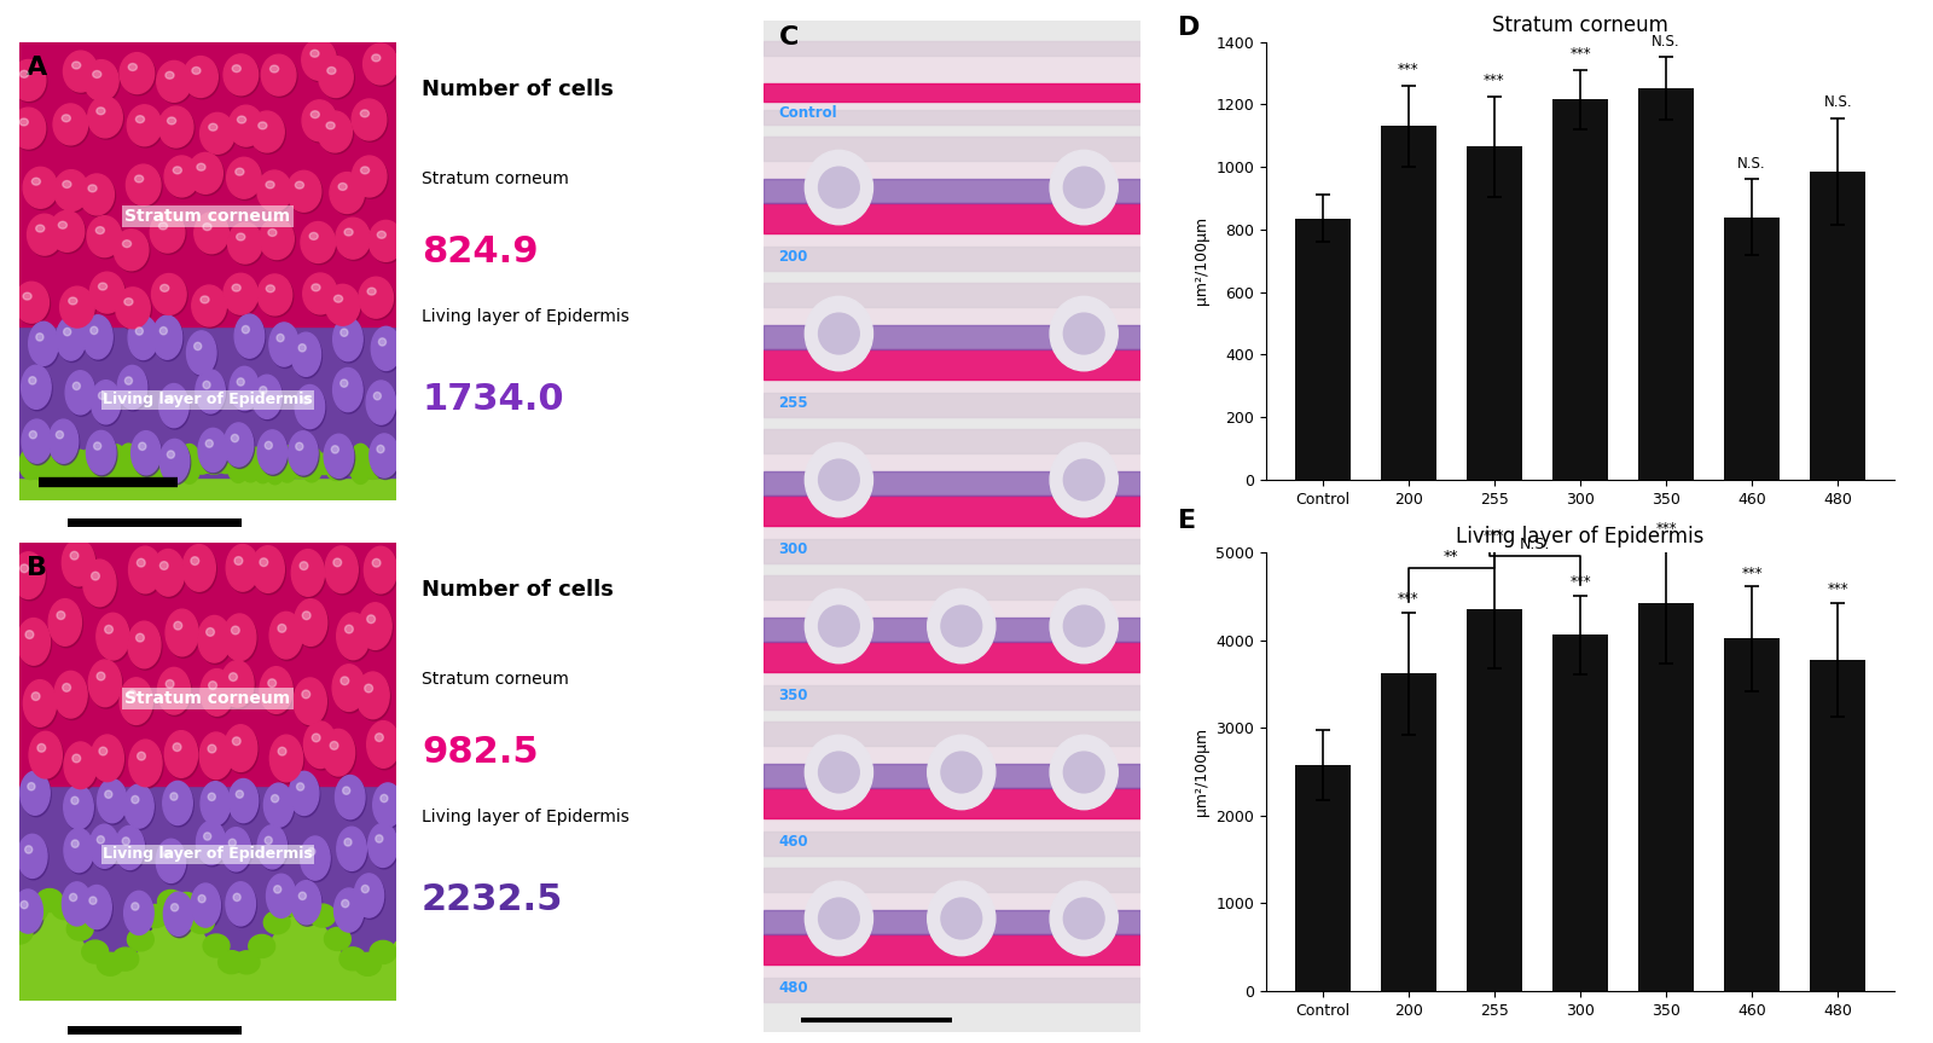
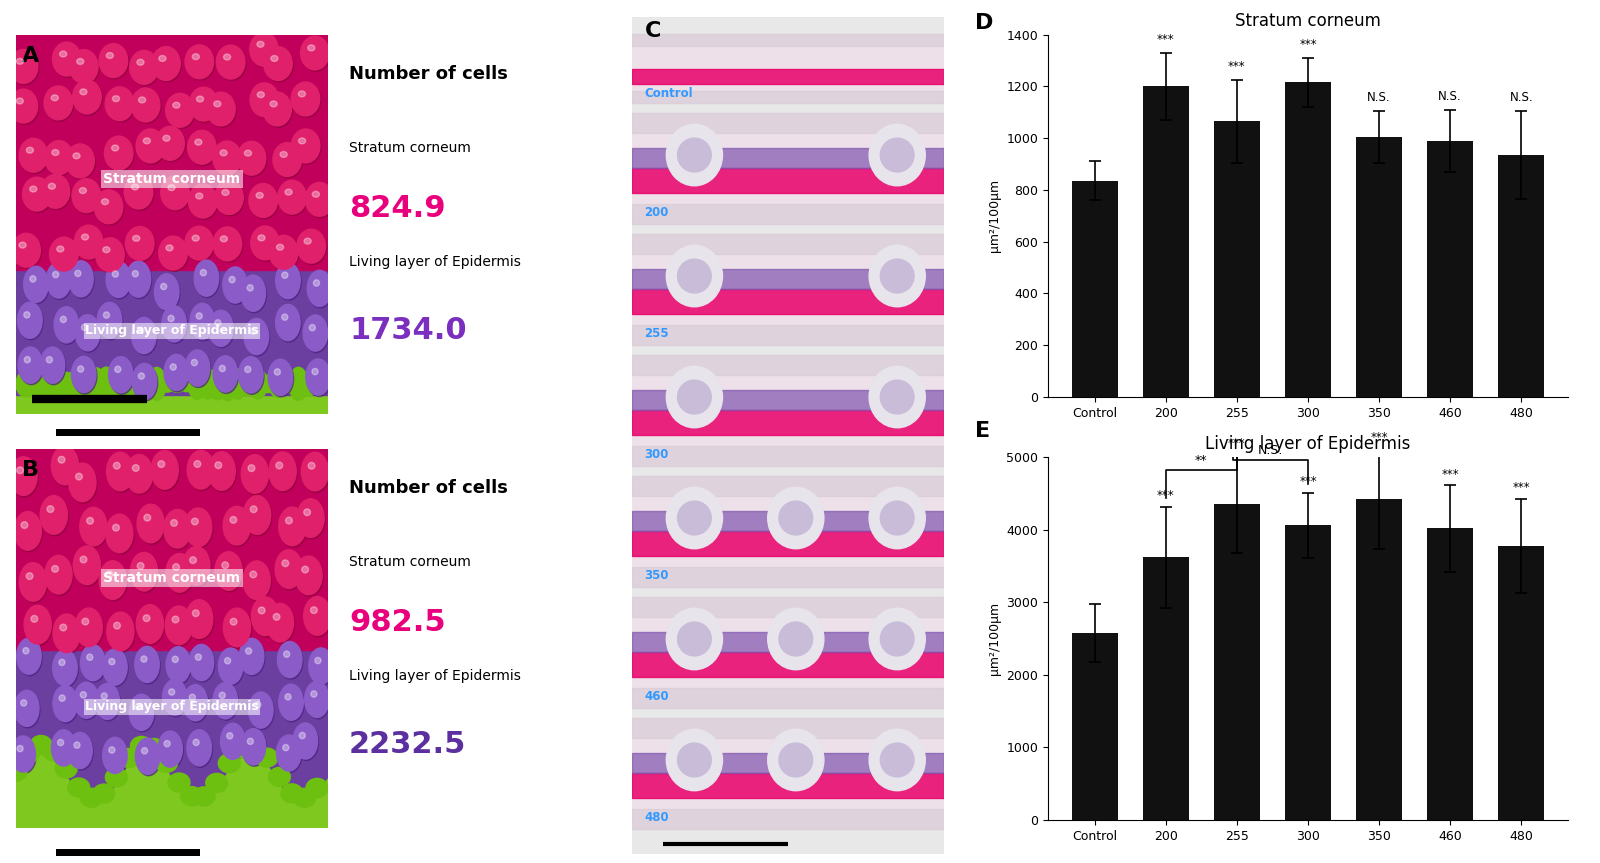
Stratum corneum/200: 1130 -> 1200
Stratum corneum/350: 1250 -> 1005
Stratum corneum/460: 840 -> 990
Stratum corneum/480: 985 -> 935
